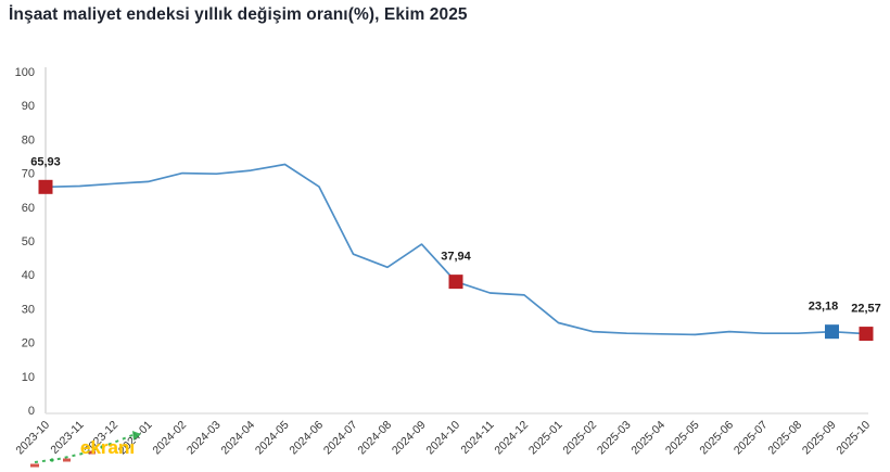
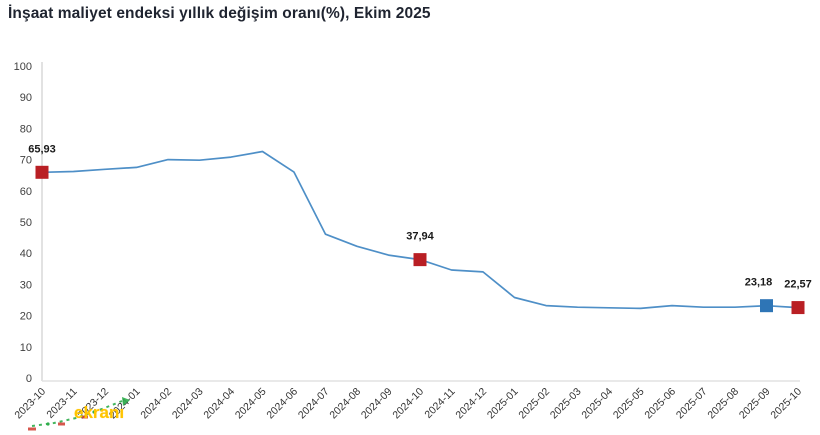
2024-09: 49 -> 39
